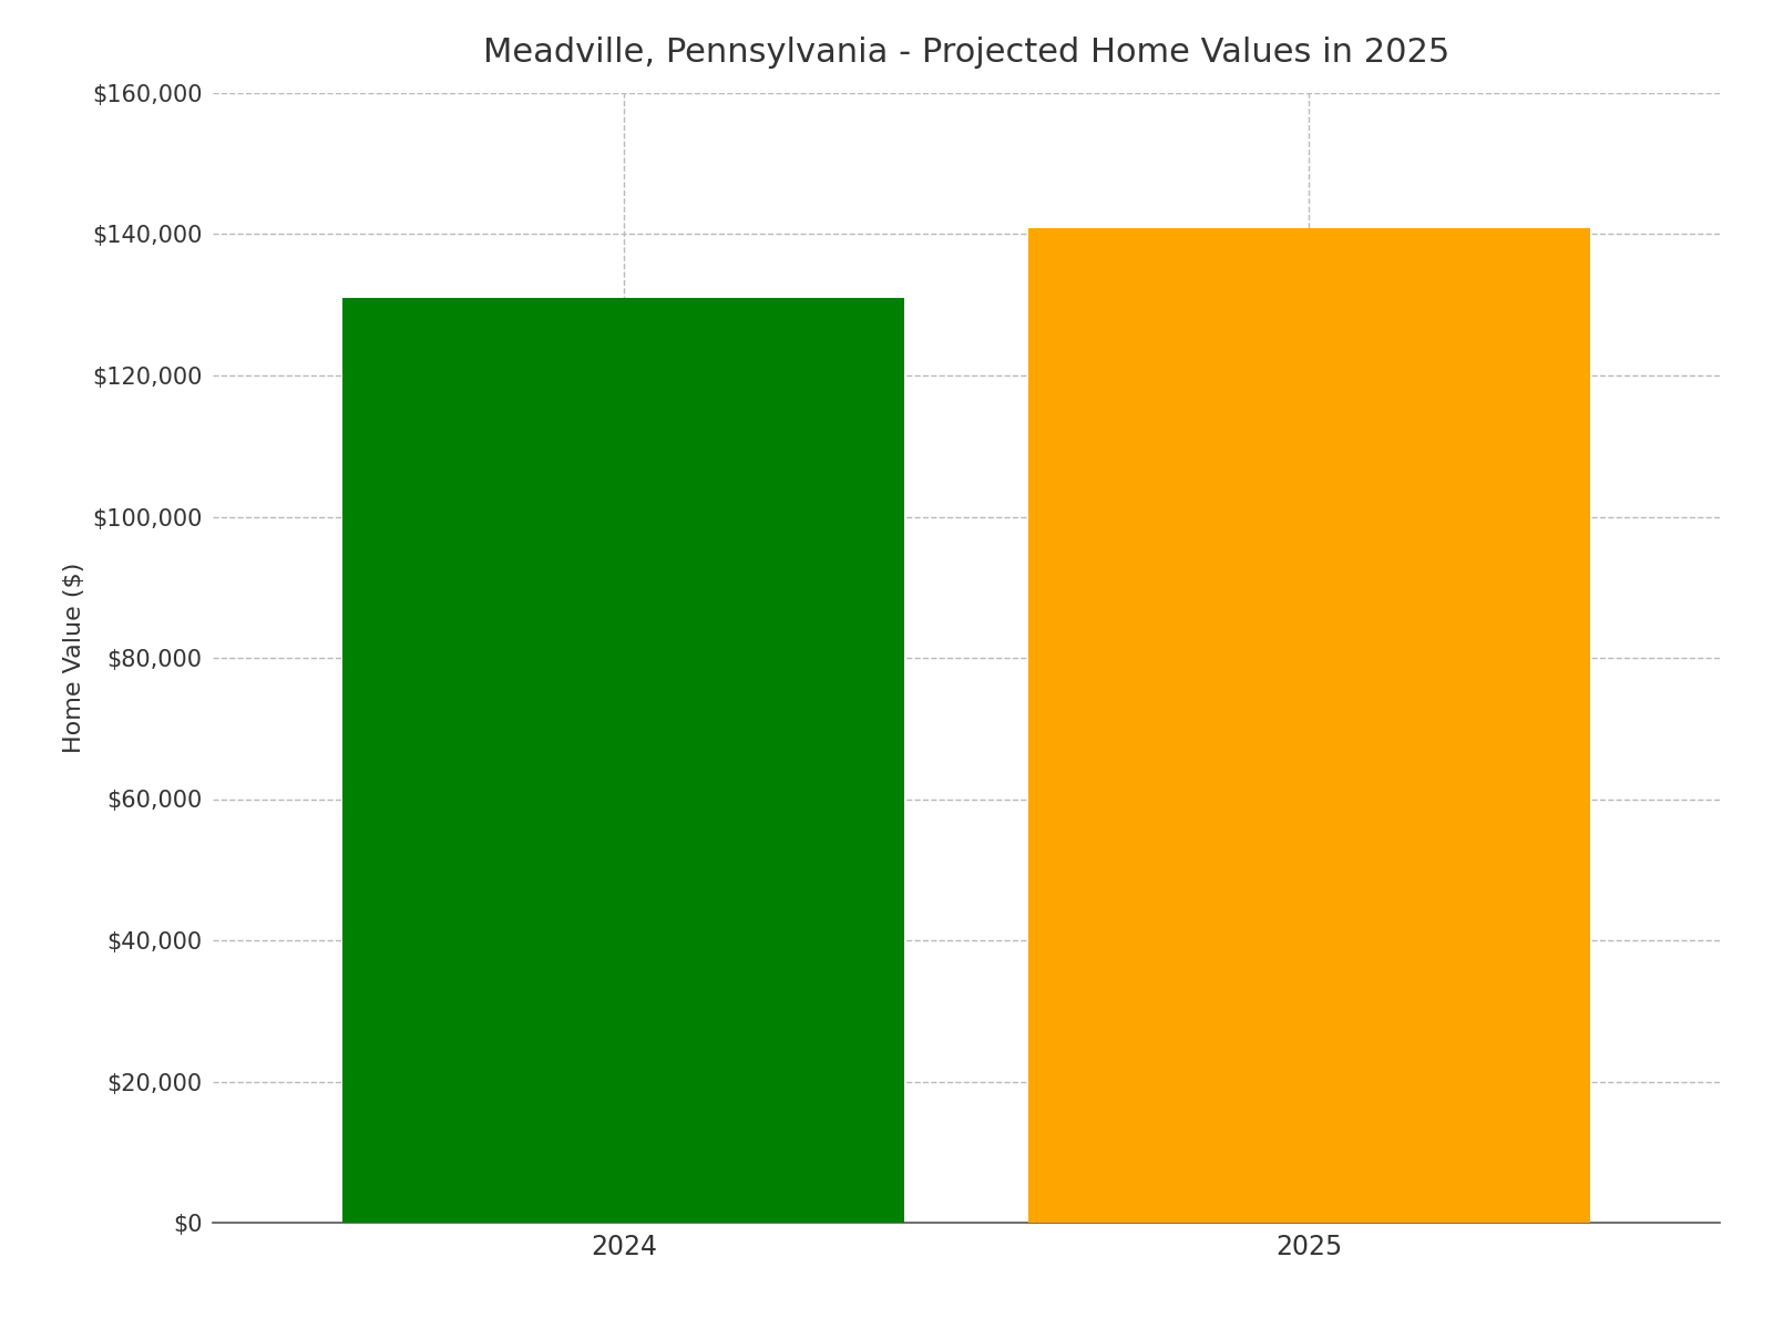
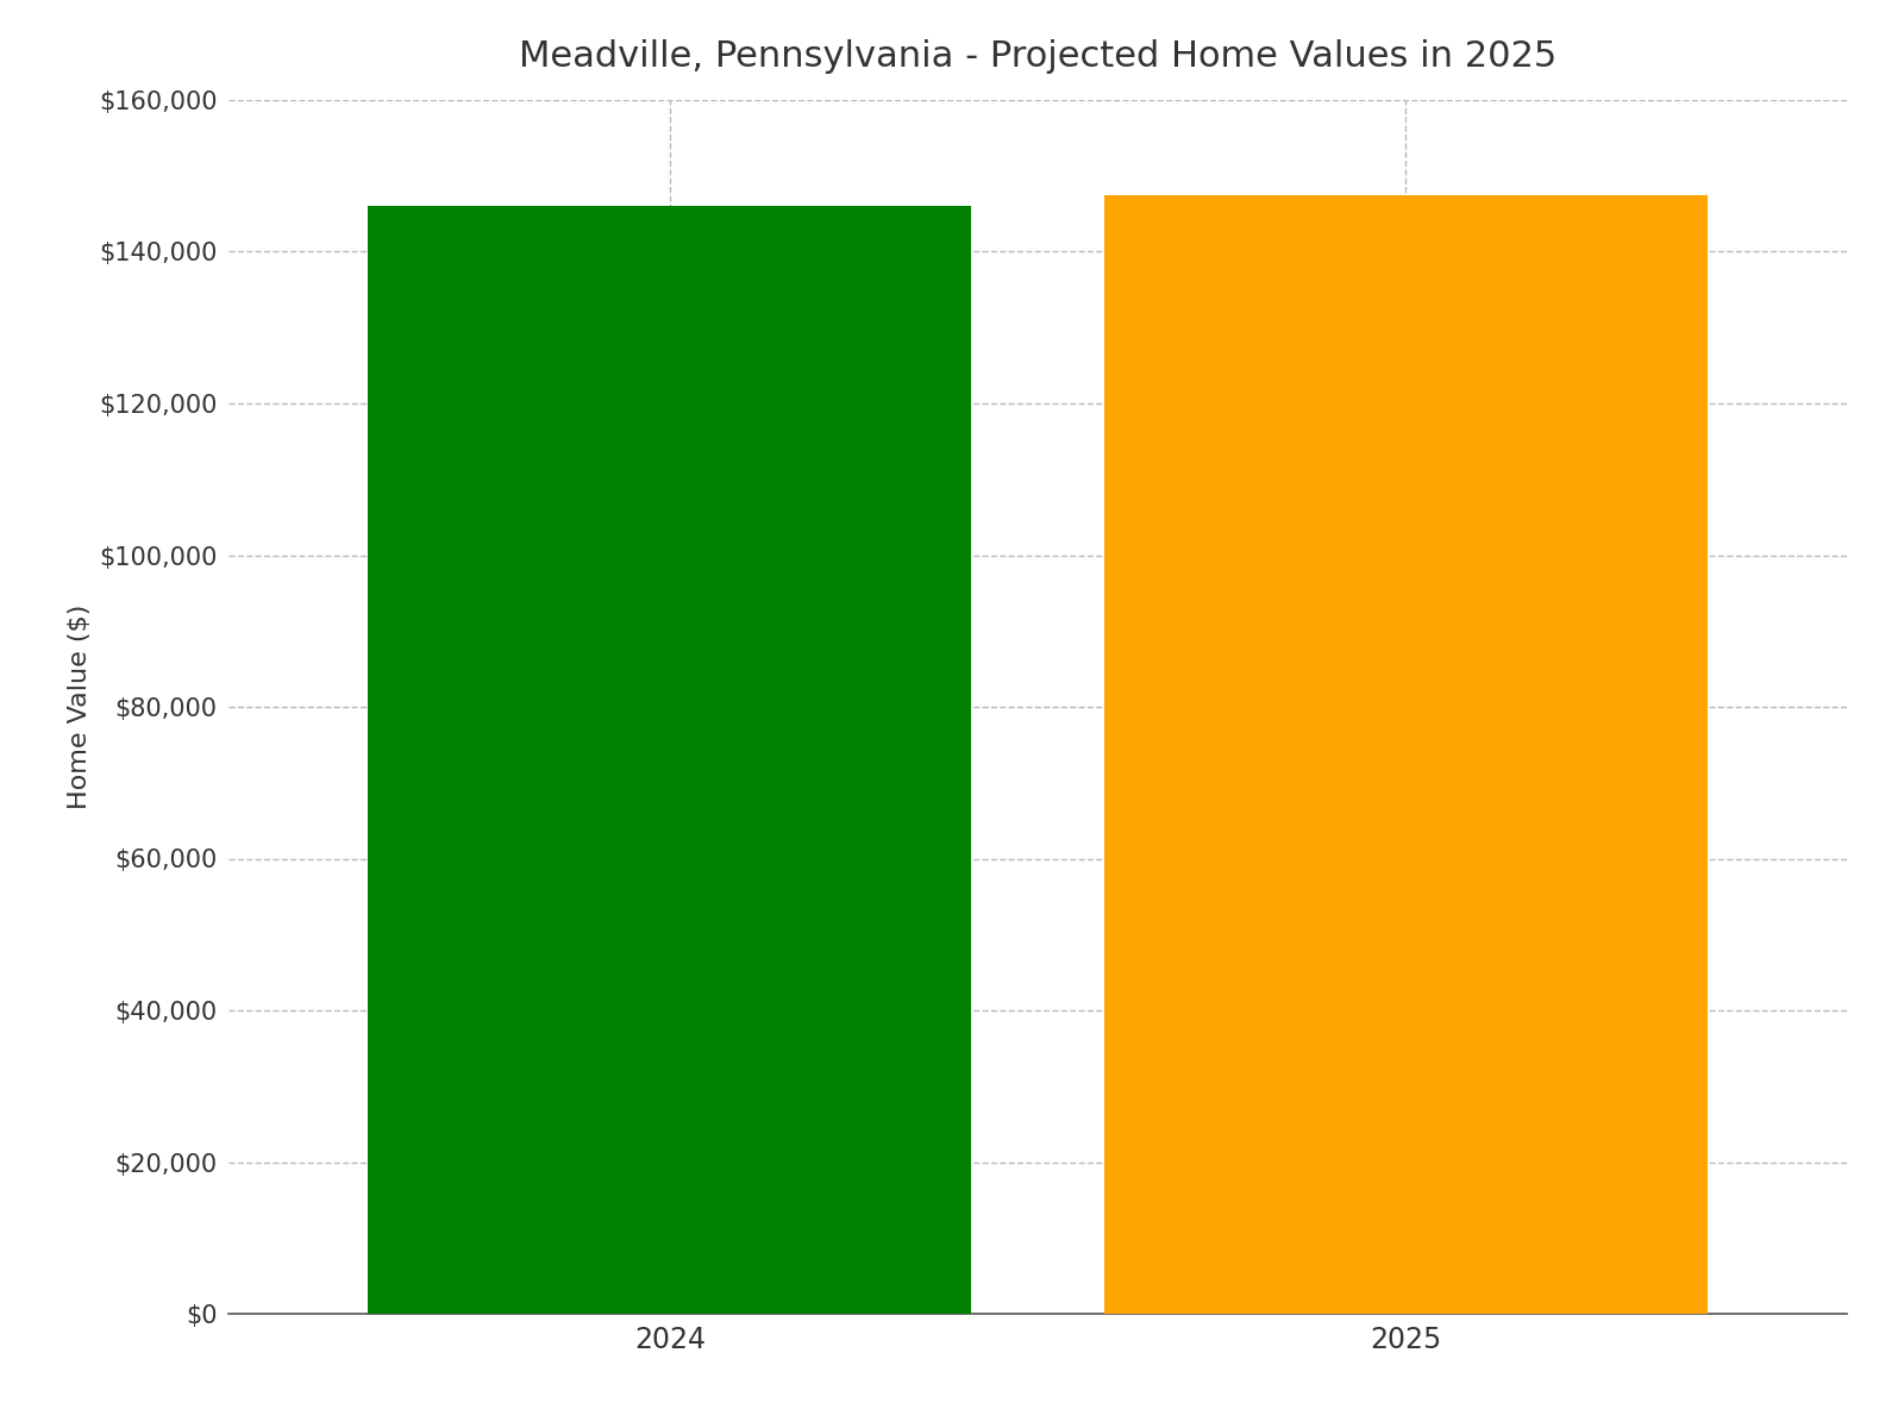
2024: $131,000 -> $146,000
2025: $140,800 -> $147,500
